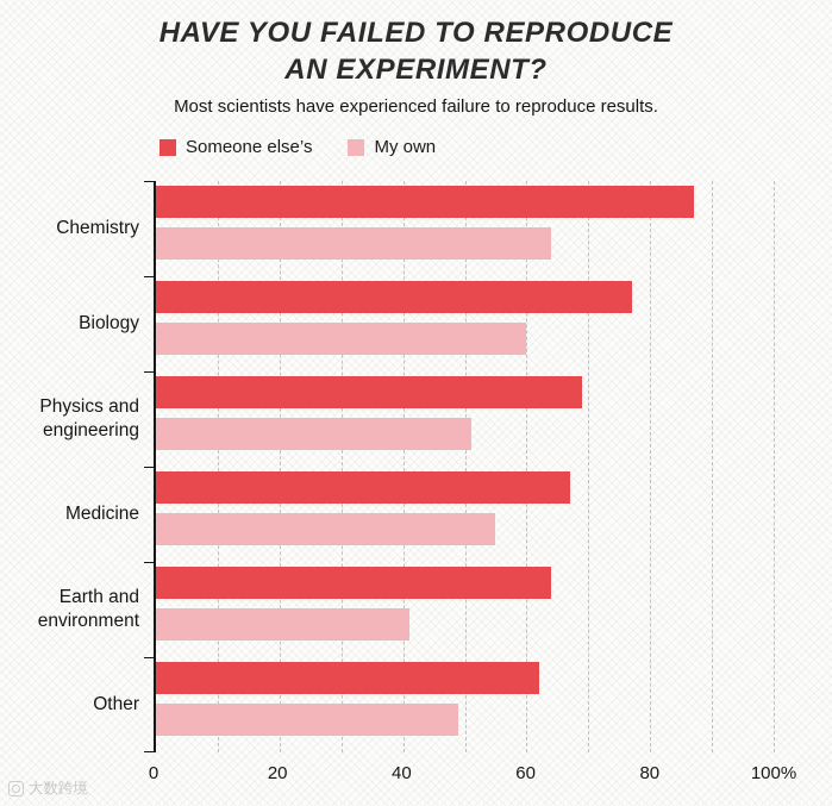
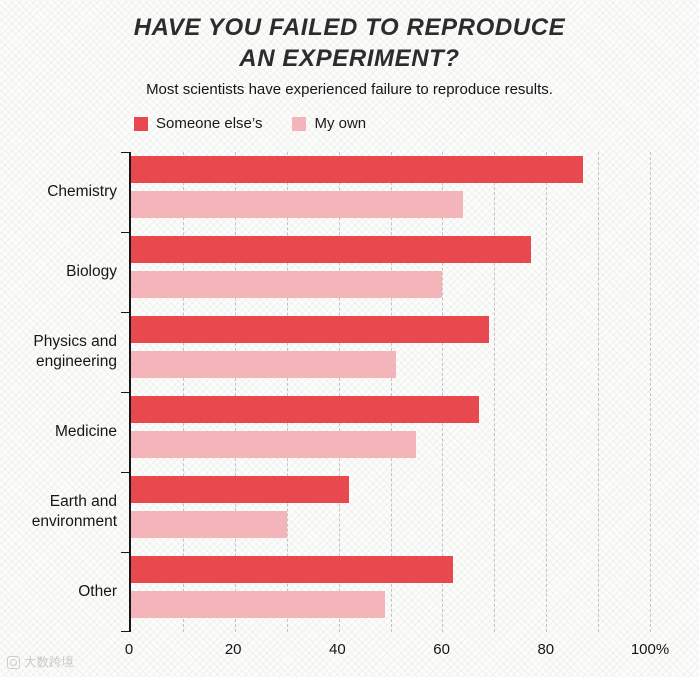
Someone else’s/Earth and environment: 64% -> 42%
My own/Earth and environment: 41% -> 30%
